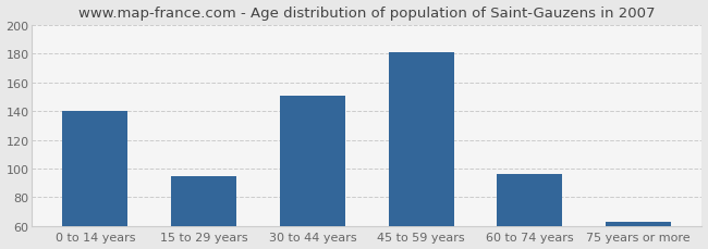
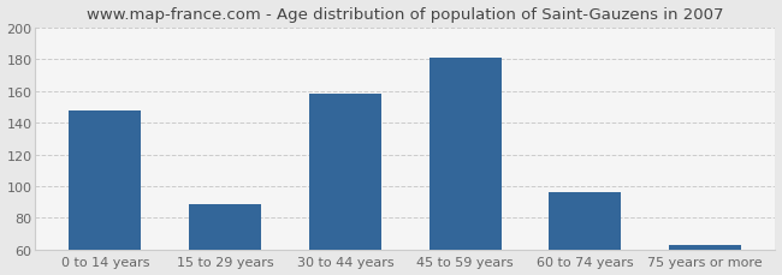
0 to 14 years: 140 -> 148
15 to 29 years: 95 -> 89
30 to 44 years: 151 -> 158
